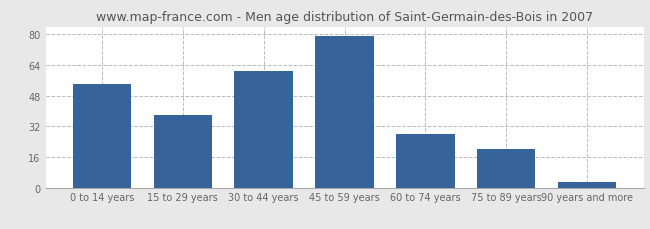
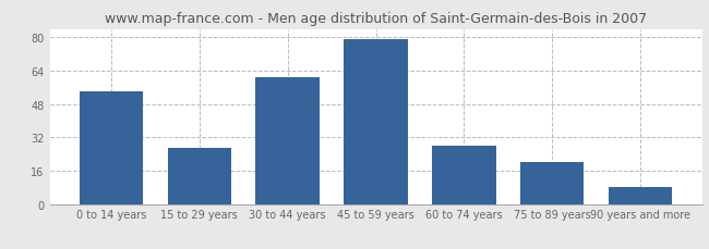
15 to 29 years: 38 -> 27
90 years and more: 3 -> 8
